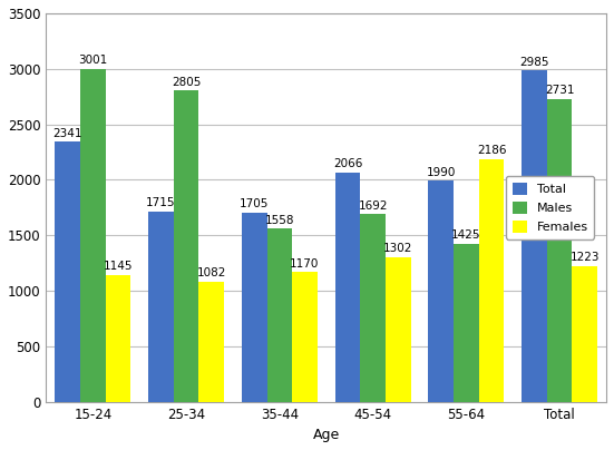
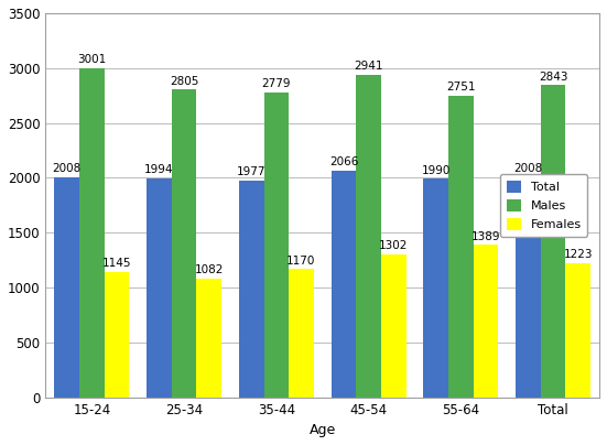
Total/15-24: 2341 -> 2008
Total/25-34: 1715 -> 1994
Total/35-44: 1705 -> 1977
Males/35-44: 1558 -> 2779
Males/45-54: 1692 -> 2941
Males/55-64: 1425 -> 2751
Females/55-64: 2186 -> 1389
Total/Total: 2985 -> 2008
Males/Total: 2731 -> 2843
